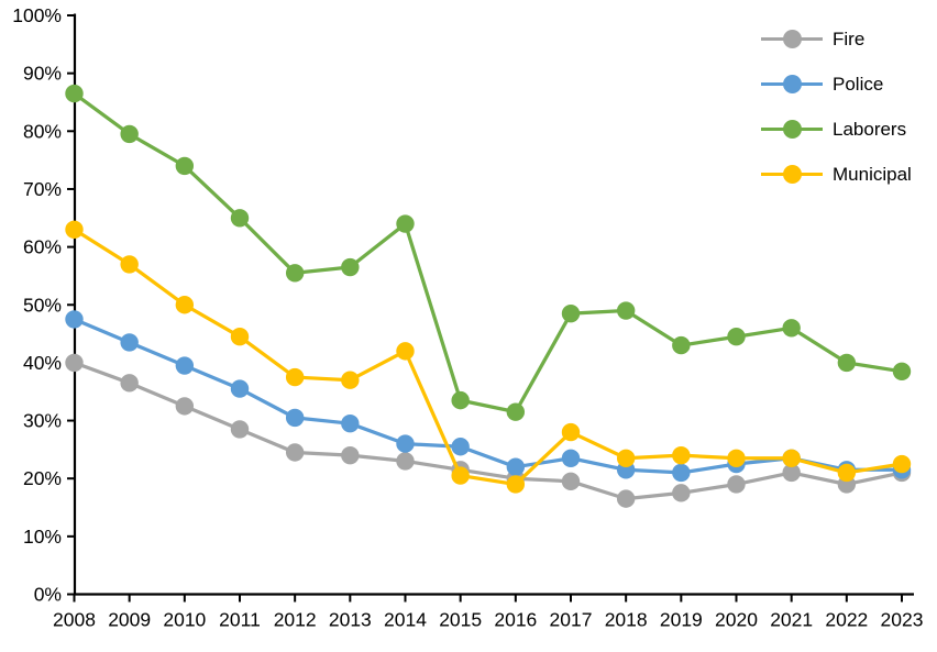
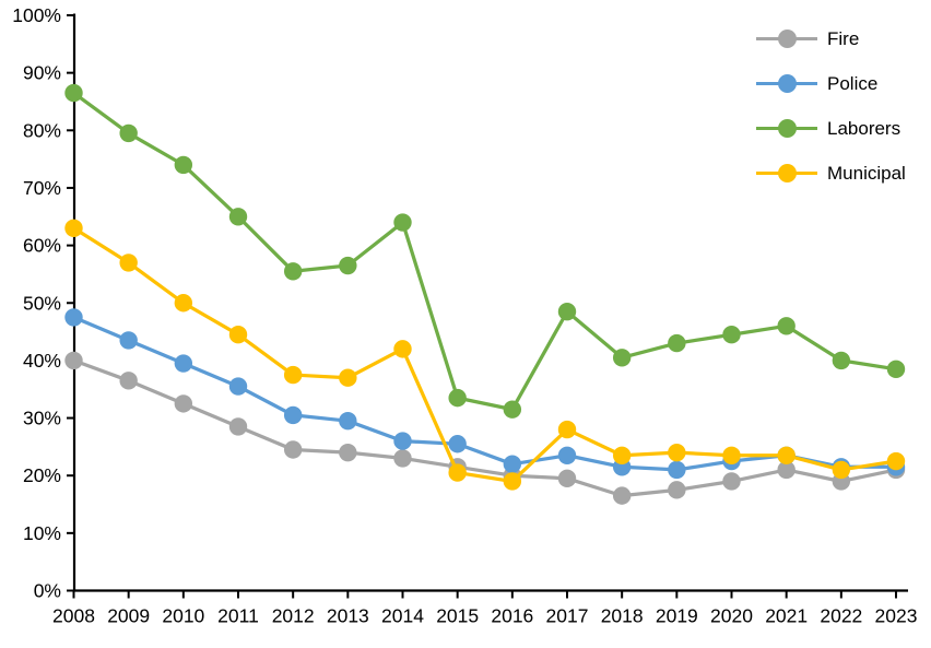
Laborers/2018: 49% -> 40%
